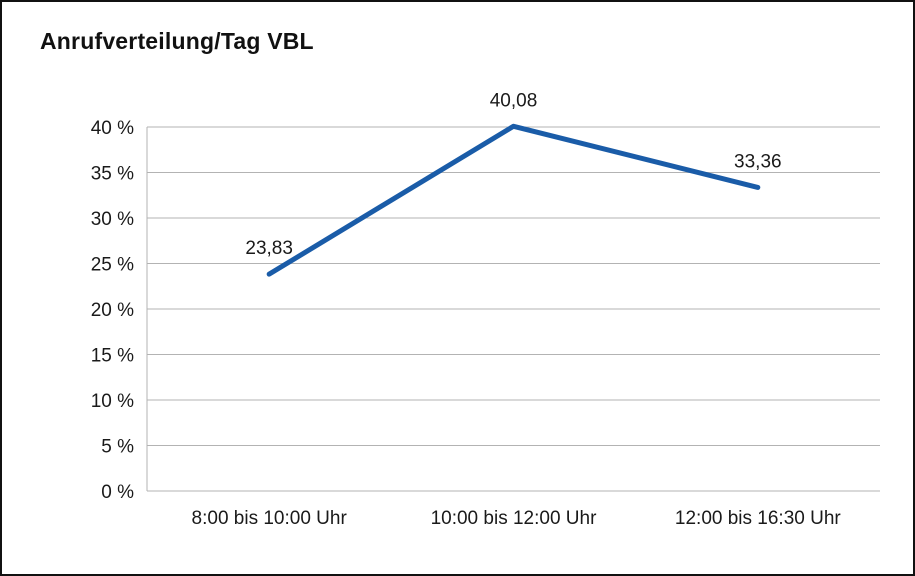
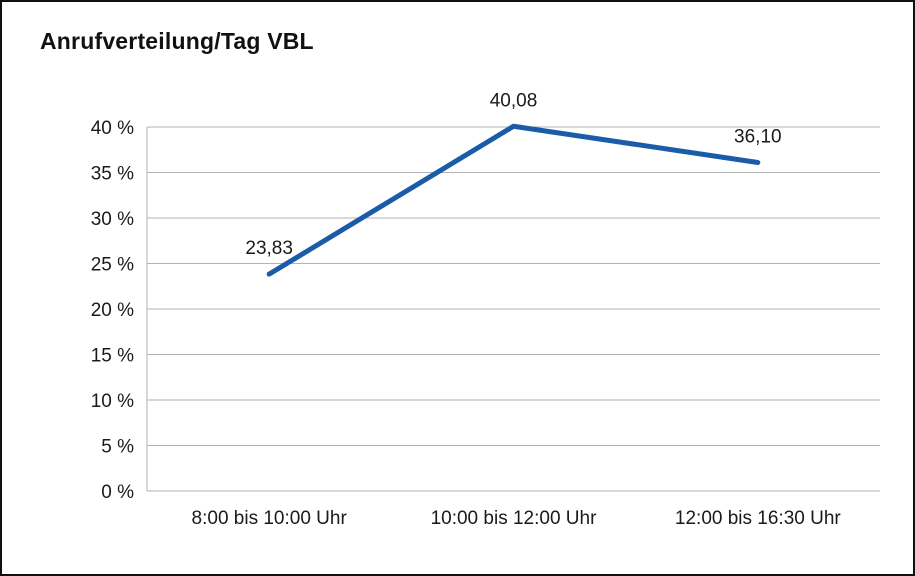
12:00 bis 16:30 Uhr: 33,36 -> 36,10
